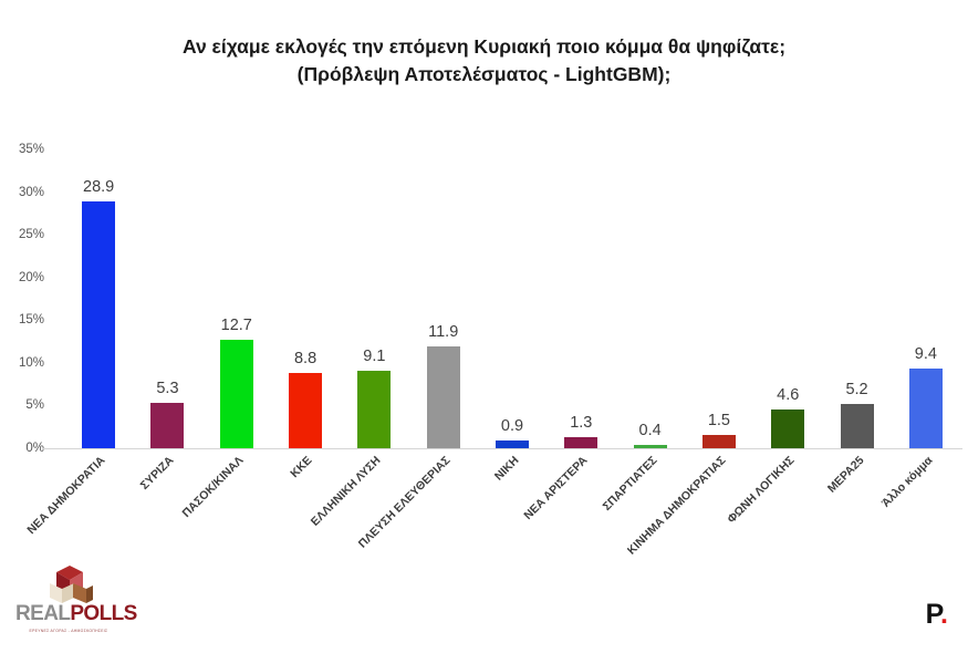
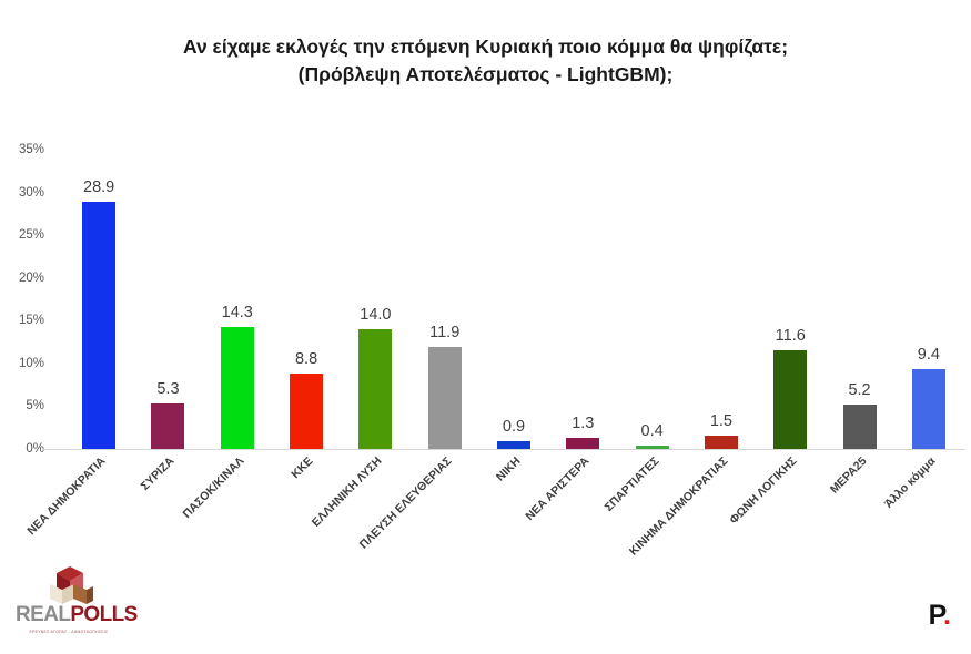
ΠΑΣΟΚ/ΚΙΝΑΛ: 12.7 -> 14.3
ΕΛΛΗΝΙΚΗ ΛΥΣΗ: 9.1 -> 14.0
ΦΩΝΗ ΛΟΓΙΚΗΣ: 4.6 -> 11.6
